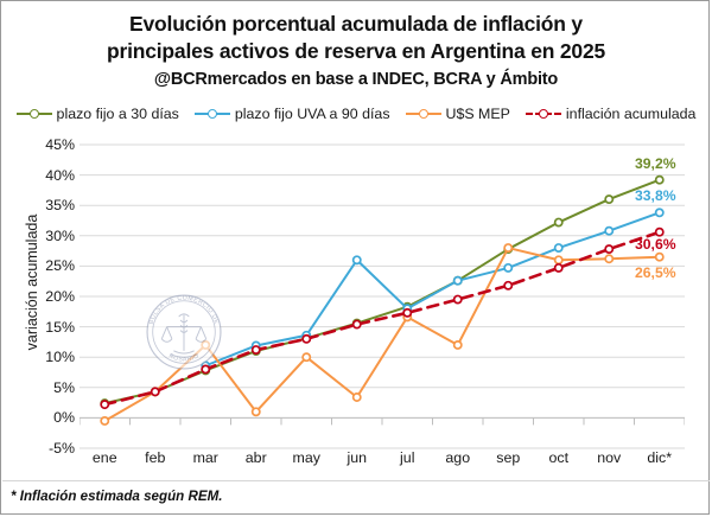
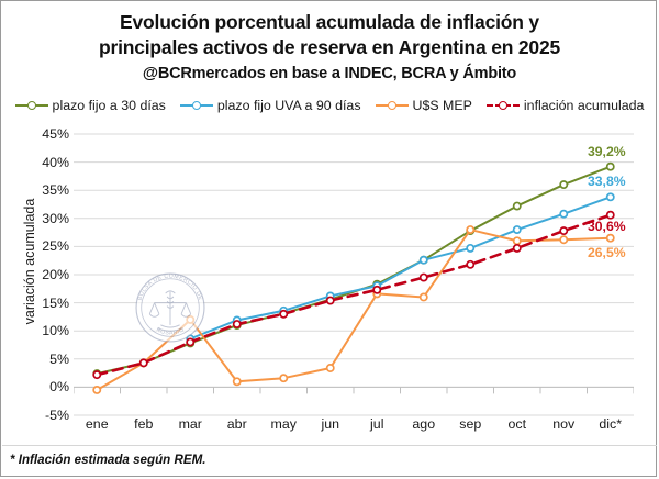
U$S MEP/may: 10% -> 2%
plazo fijo UVA a 90 días/jun: 26% -> 16%
U$S MEP/ago: 12% -> 16%
